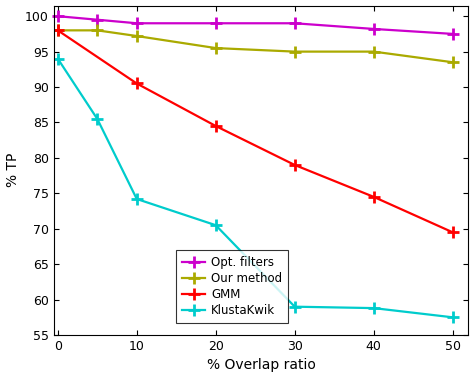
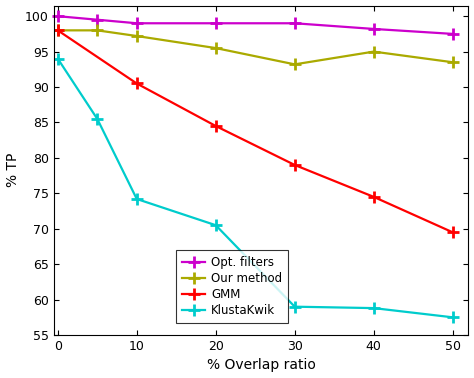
Our method/30: 95.0 -> 93.2
